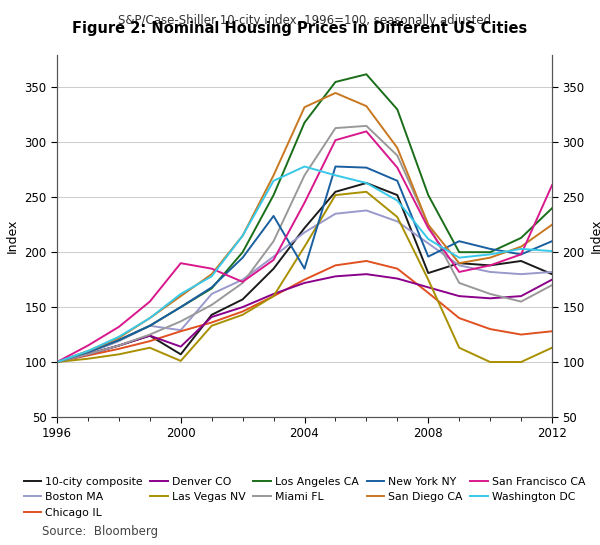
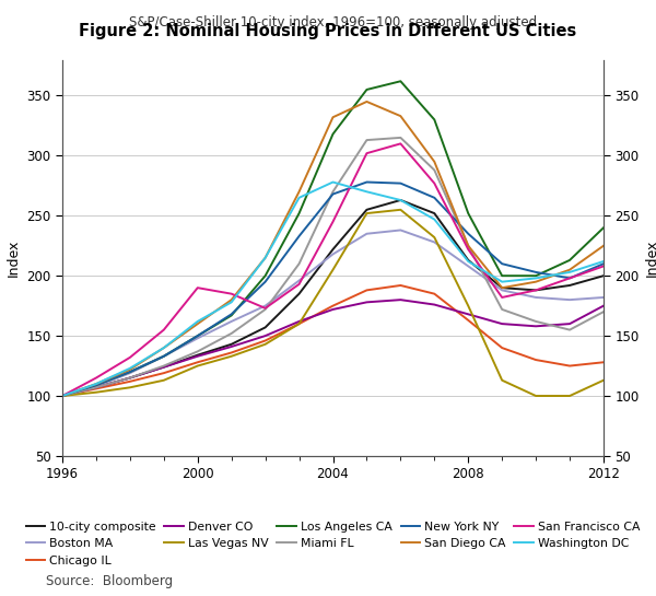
10-city composite/2000: 107 -> 134
Boston MA/2000: 129 -> 148
Denver CO/2000: 114 -> 133
Las Vegas NV/2000: 101 -> 125
New York NY/2004: 185 -> 268
10-city composite/2008: 181 -> 213
New York NY/2008: 196 -> 235
10-city composite/2012: 180 -> 200
San Francisco CA/2012: 261 -> 208
Washington DC/2012: 201 -> 212
